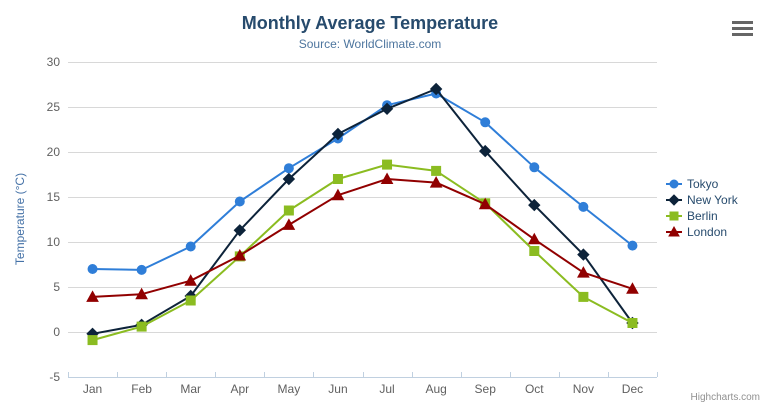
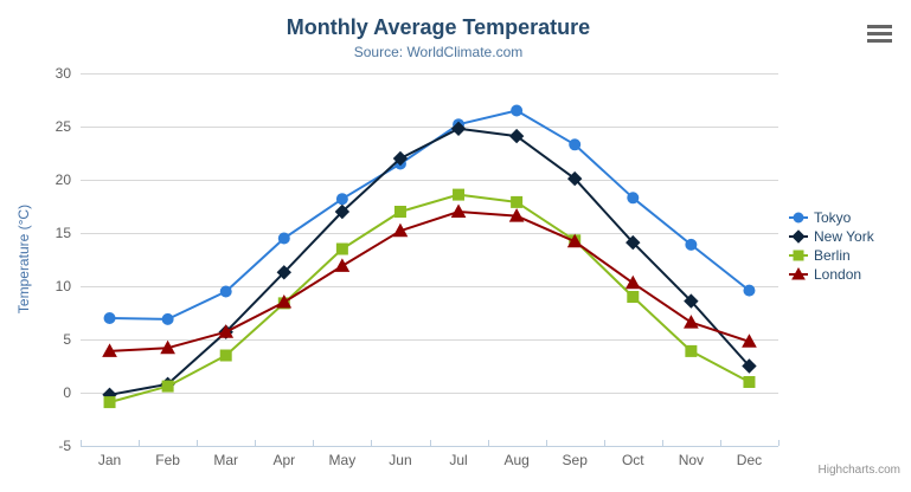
New York/Mar: 4 -> 6
New York/Aug: 27 -> 24
New York/Dec: 1 -> 2
